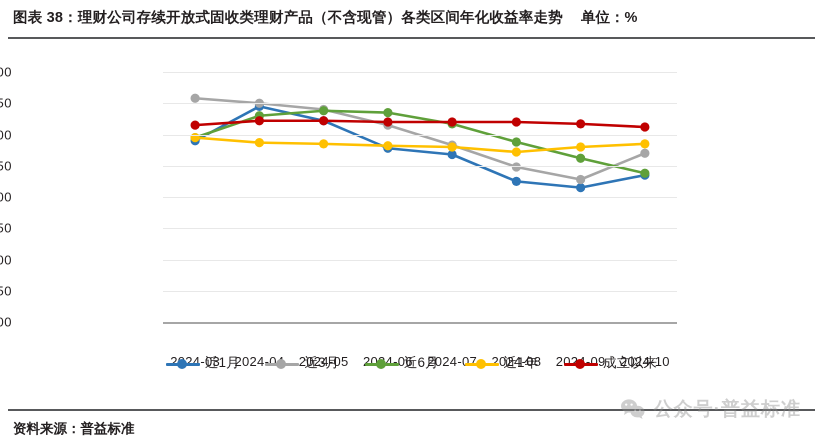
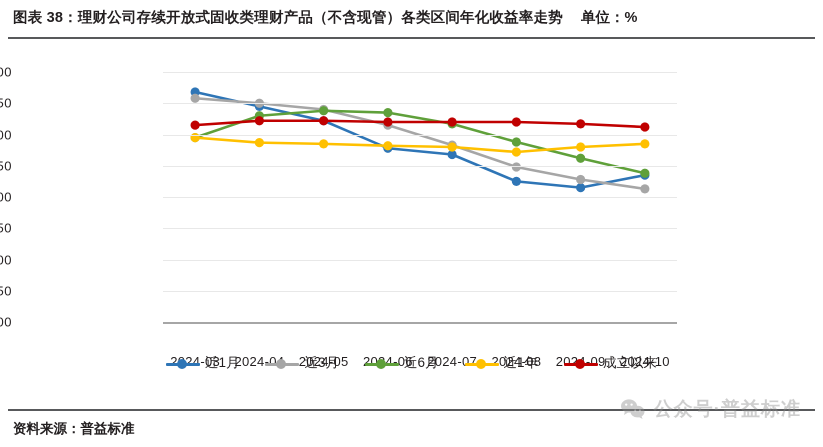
近1月/2024-03: 2.9 -> 3.7
近3月/2024-10: 2.7 -> 2.1
